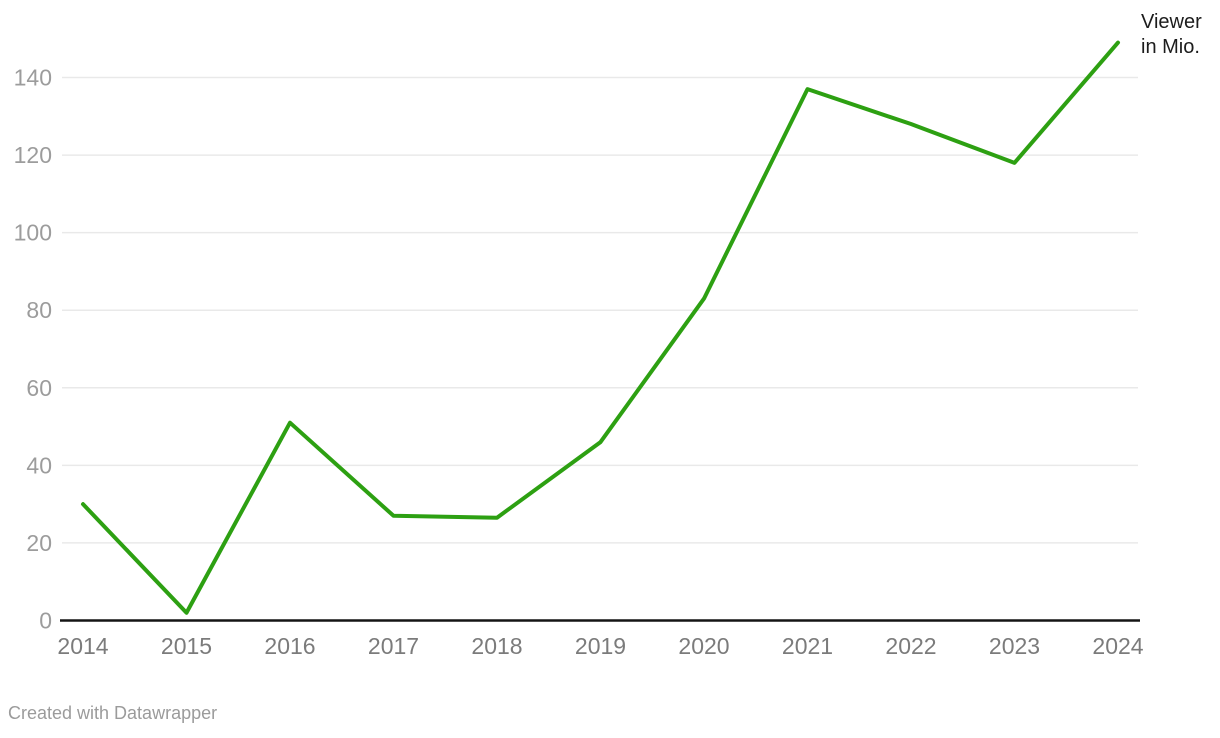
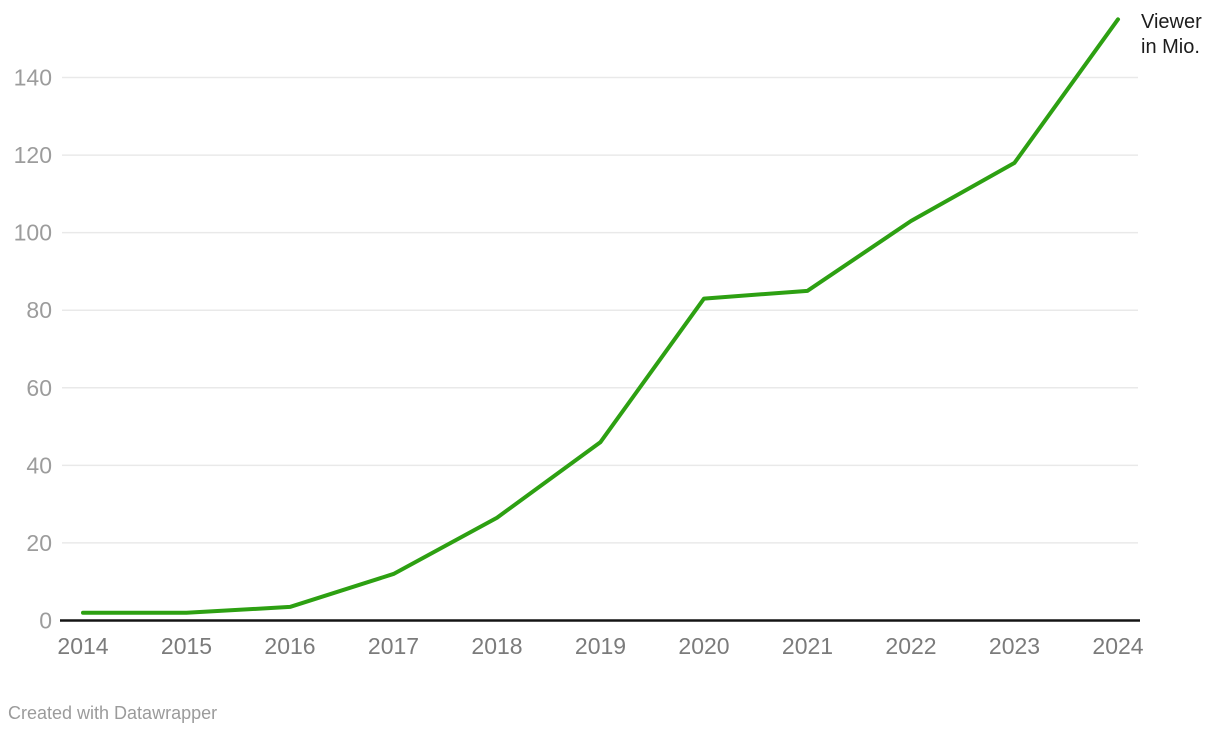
2014: 30 -> 2
2016: 51 -> 4
2017: 27 -> 12
2021: 137 -> 85
2022: 128 -> 103
2024: 149 -> 155
